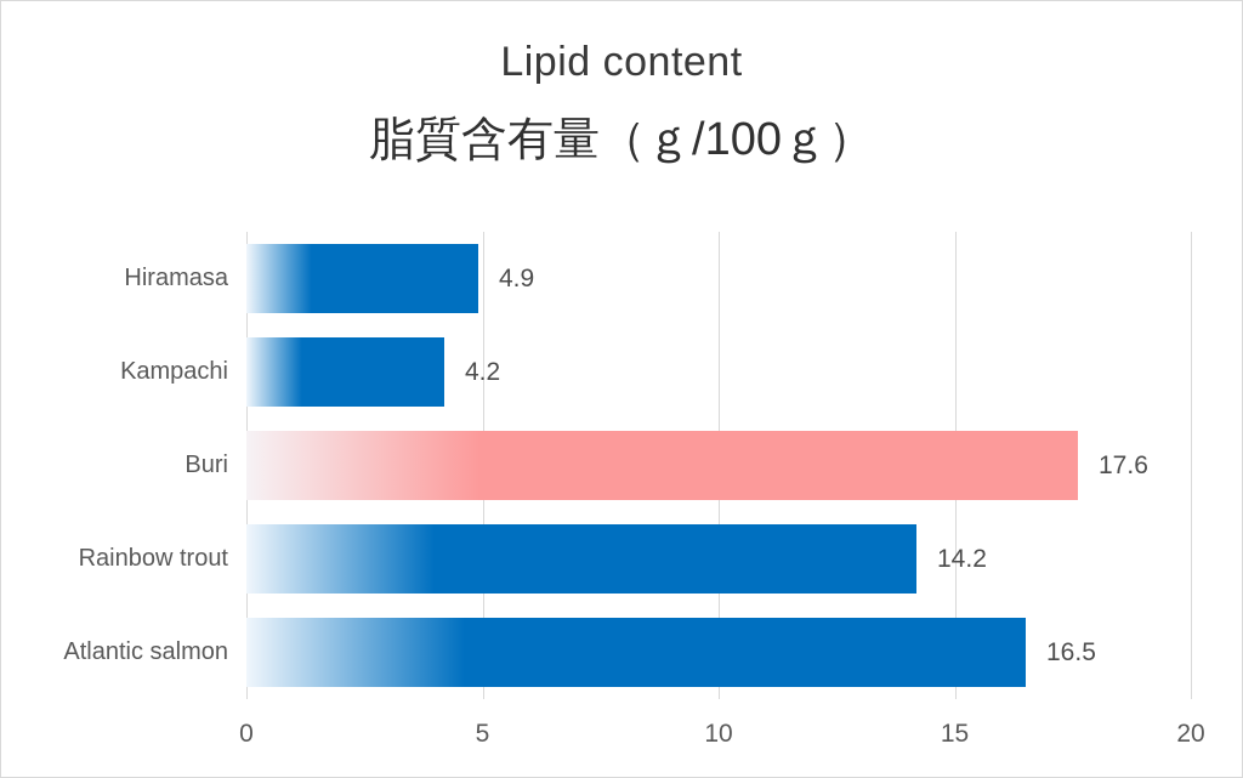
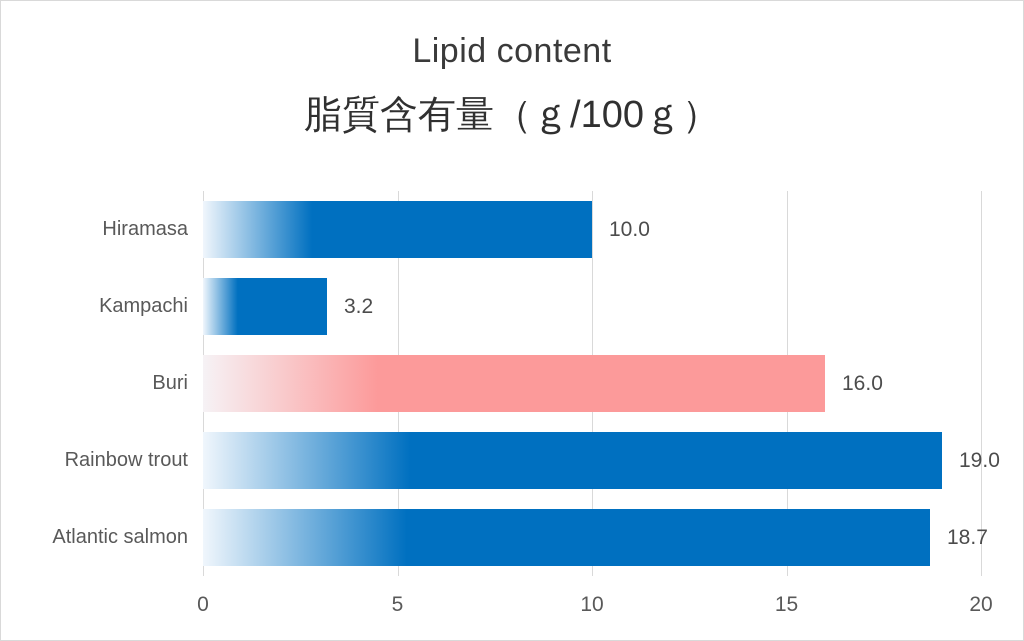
Hiramasa: 4.9 -> 10.0
Kampachi: 4.2 -> 3.2
Buri: 17.6 -> 16.0
Rainbow trout: 14.2 -> 19.0
Atlantic salmon: 16.5 -> 18.7
